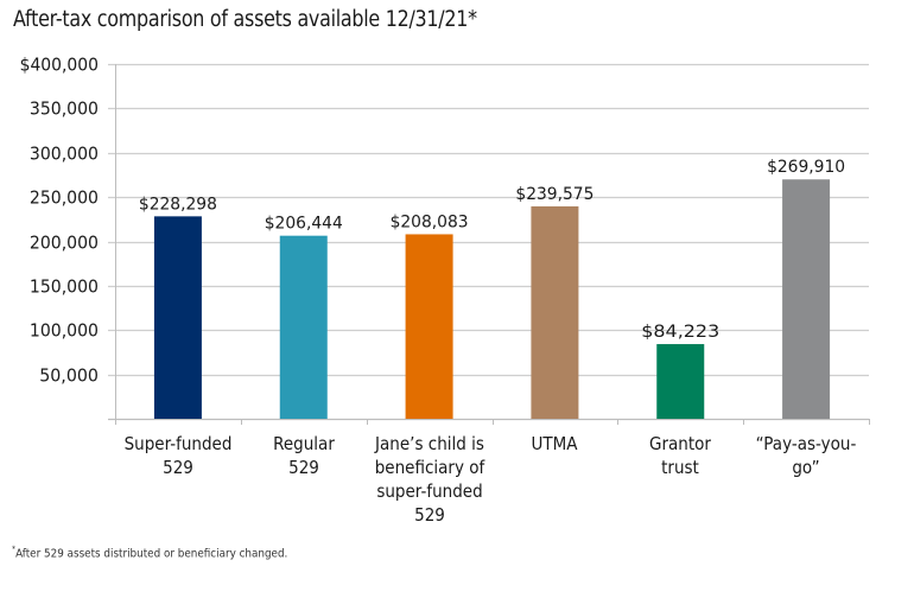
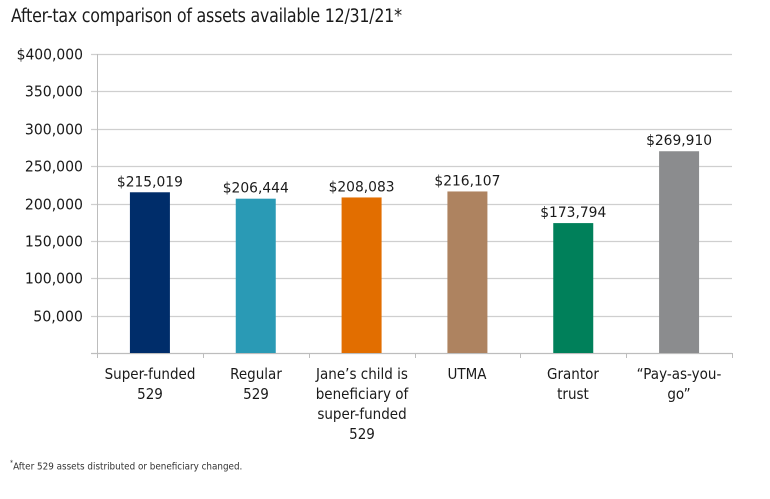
Super-funded 529: $228,298 -> $215,019
UTMA: $239,575 -> $216,107
Grantor trust: $84,223 -> $173,794
